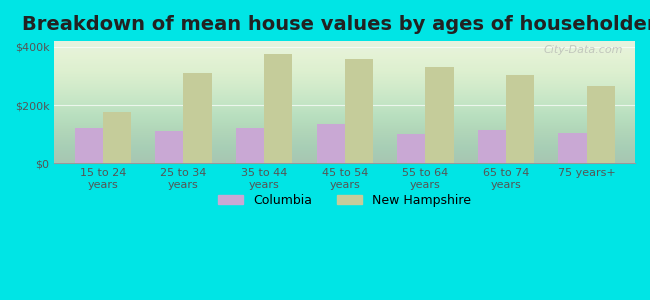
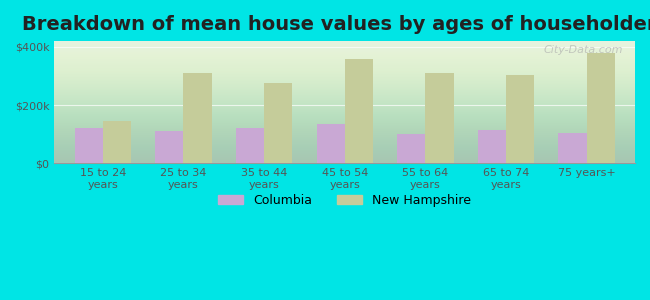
New Hampshire/15 to 24 years: $175k -> $145k
New Hampshire/35 to 44 years: $375k -> $275k
New Hampshire/55 to 64 years: $330k -> $310k
New Hampshire/75 years+: $265k -> $380k
